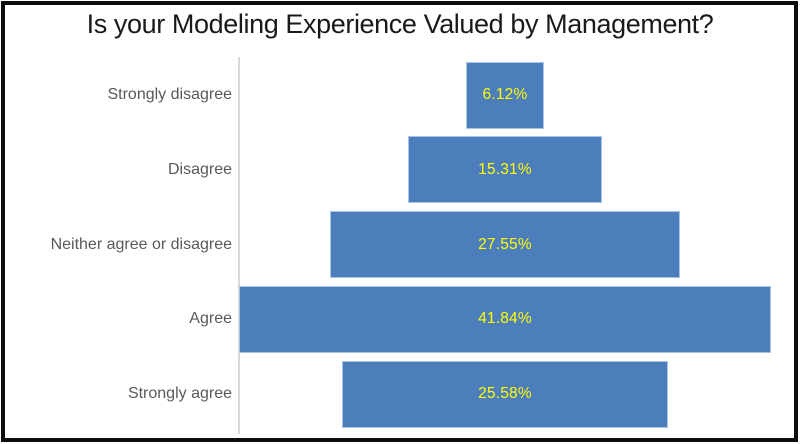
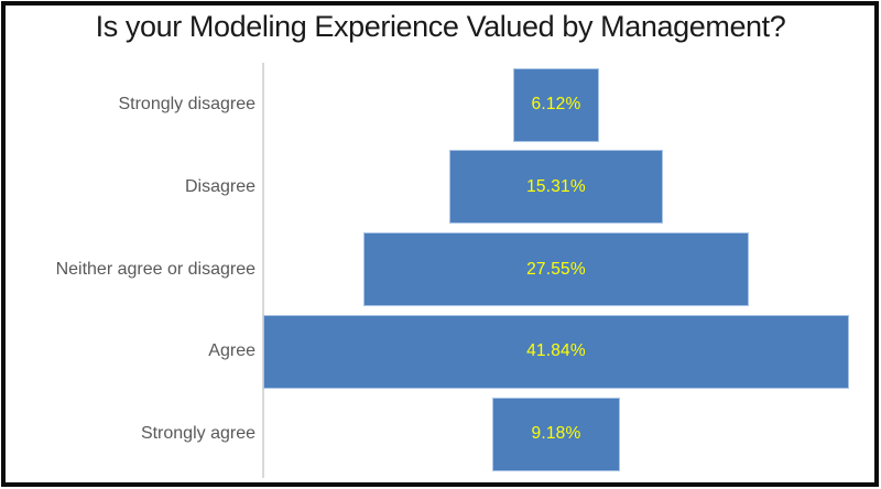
Strongly agree: 25.58% -> 9.18%
